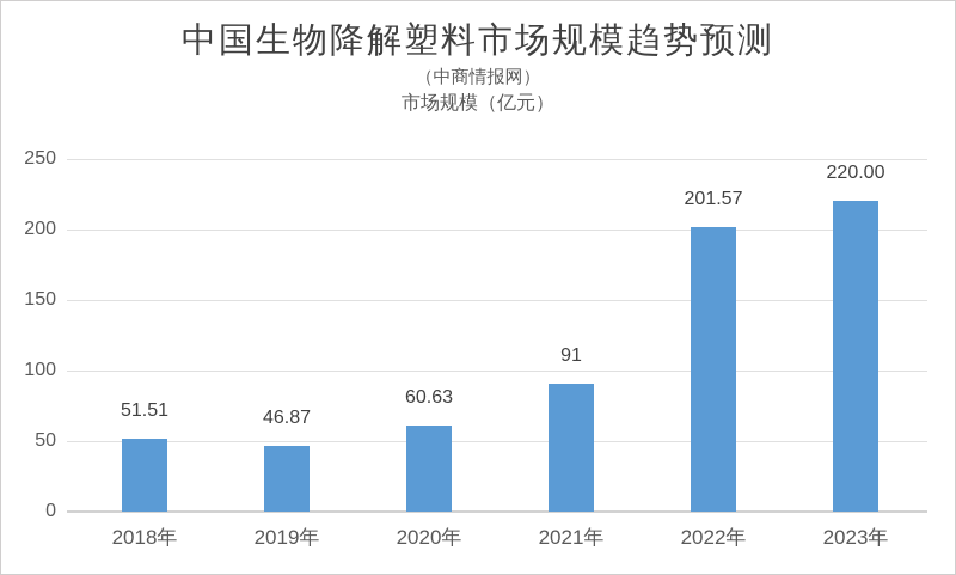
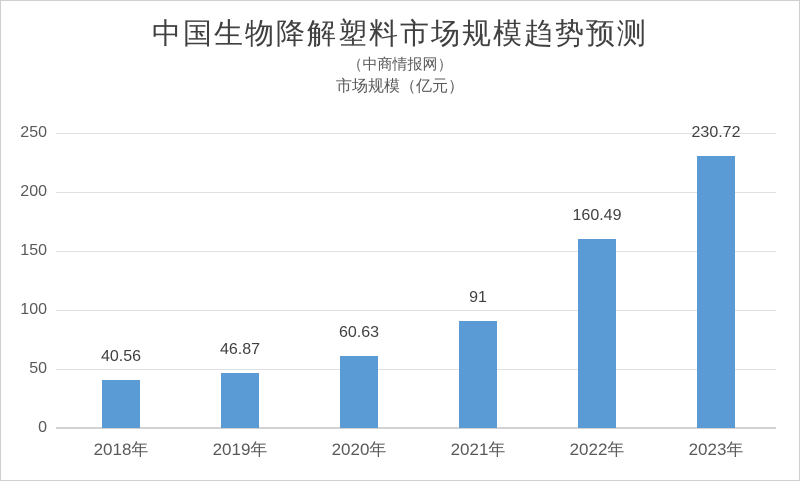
2018年: 51.51 -> 40.56
2022年: 201.57 -> 160.49
2023年: 220.00 -> 230.72
